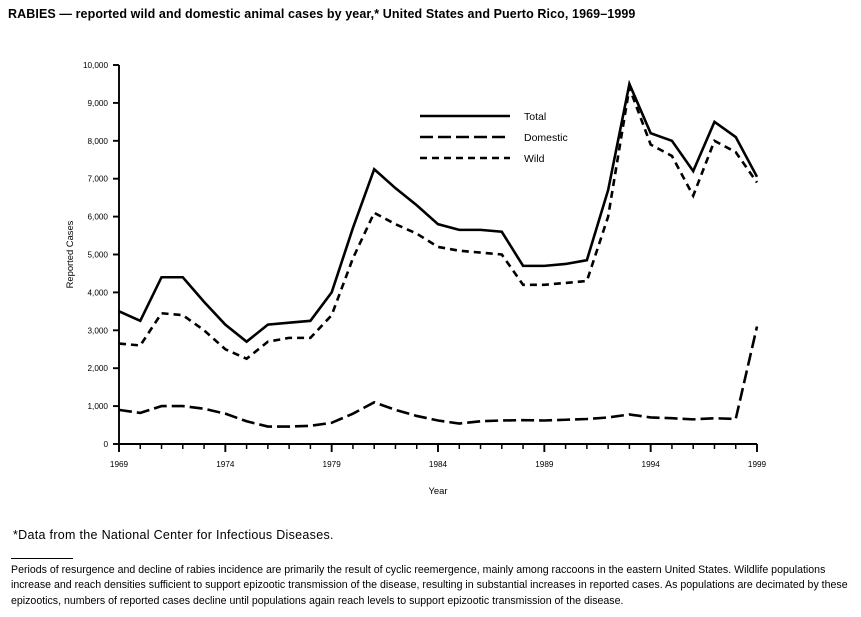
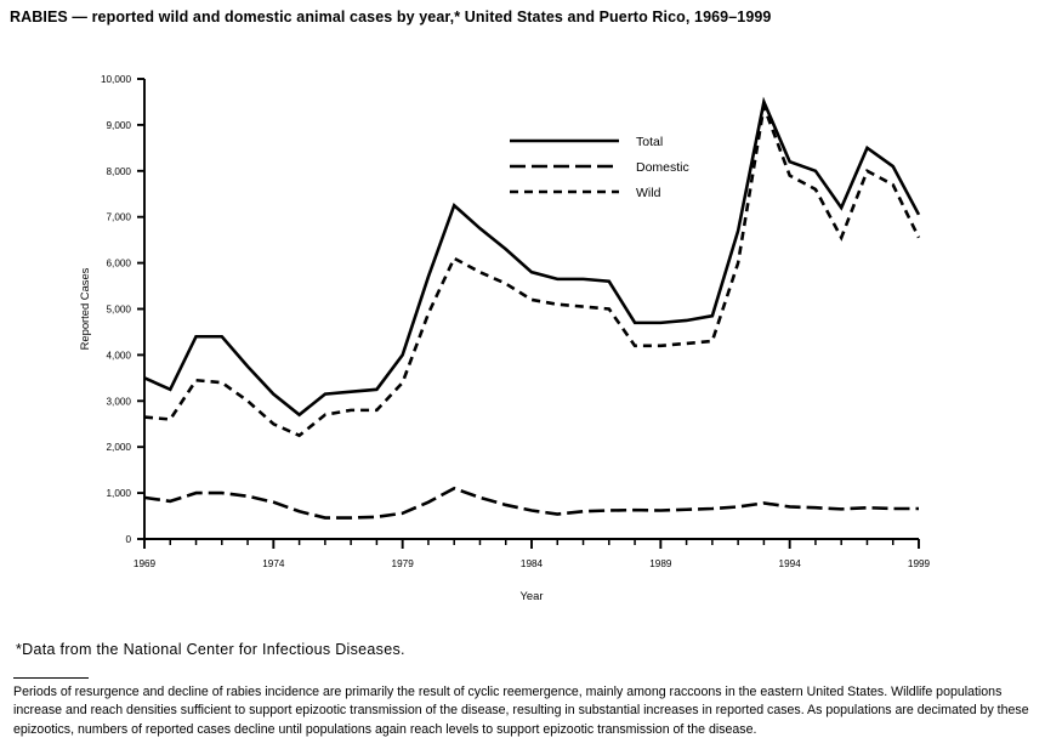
Domestic/1999: 3100 -> 700
Wild/1999: 6900 -> 6600
